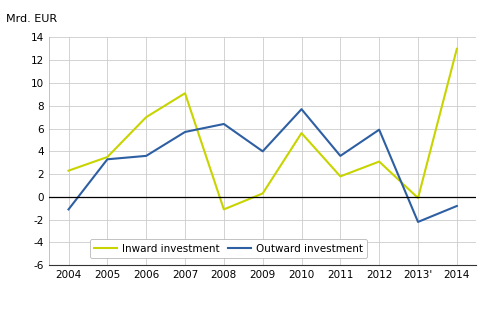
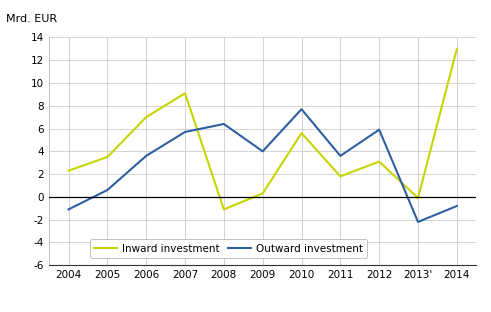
Outward investment/2005: 3.3 -> 0.6
